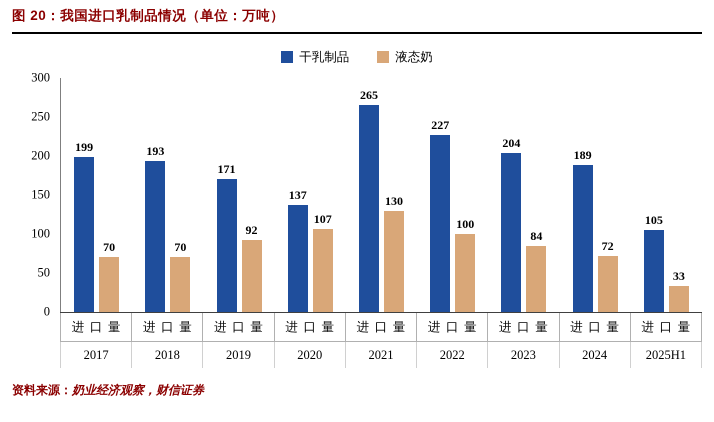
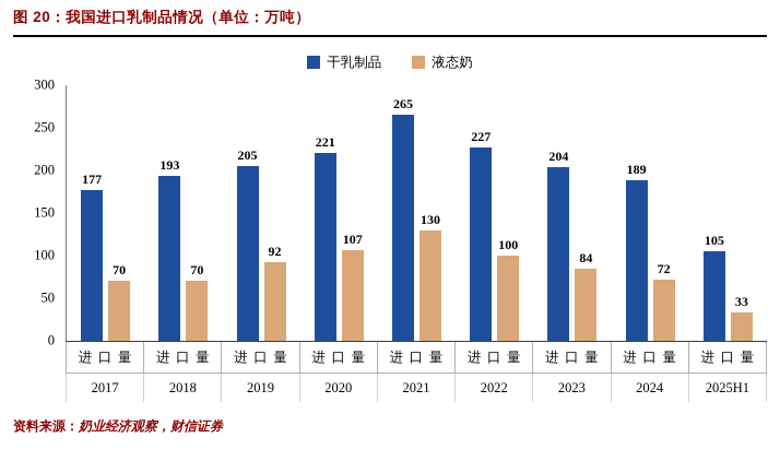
干乳制品/2017: 199 -> 177
干乳制品/2019: 171 -> 205
干乳制品/2020: 137 -> 221
